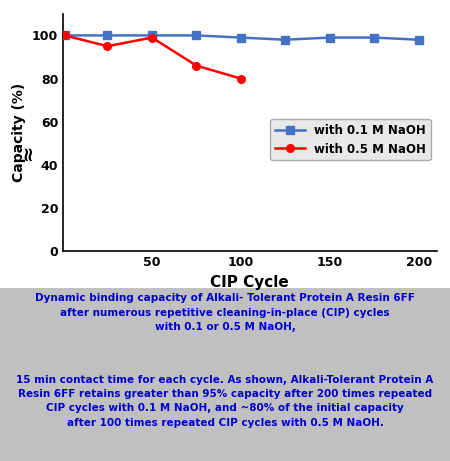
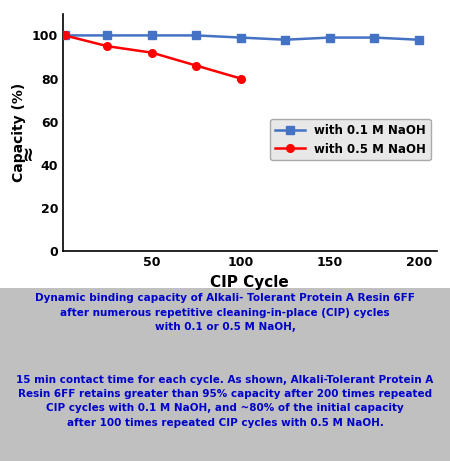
with 0.5 M NaOH/50: 99 -> 92
